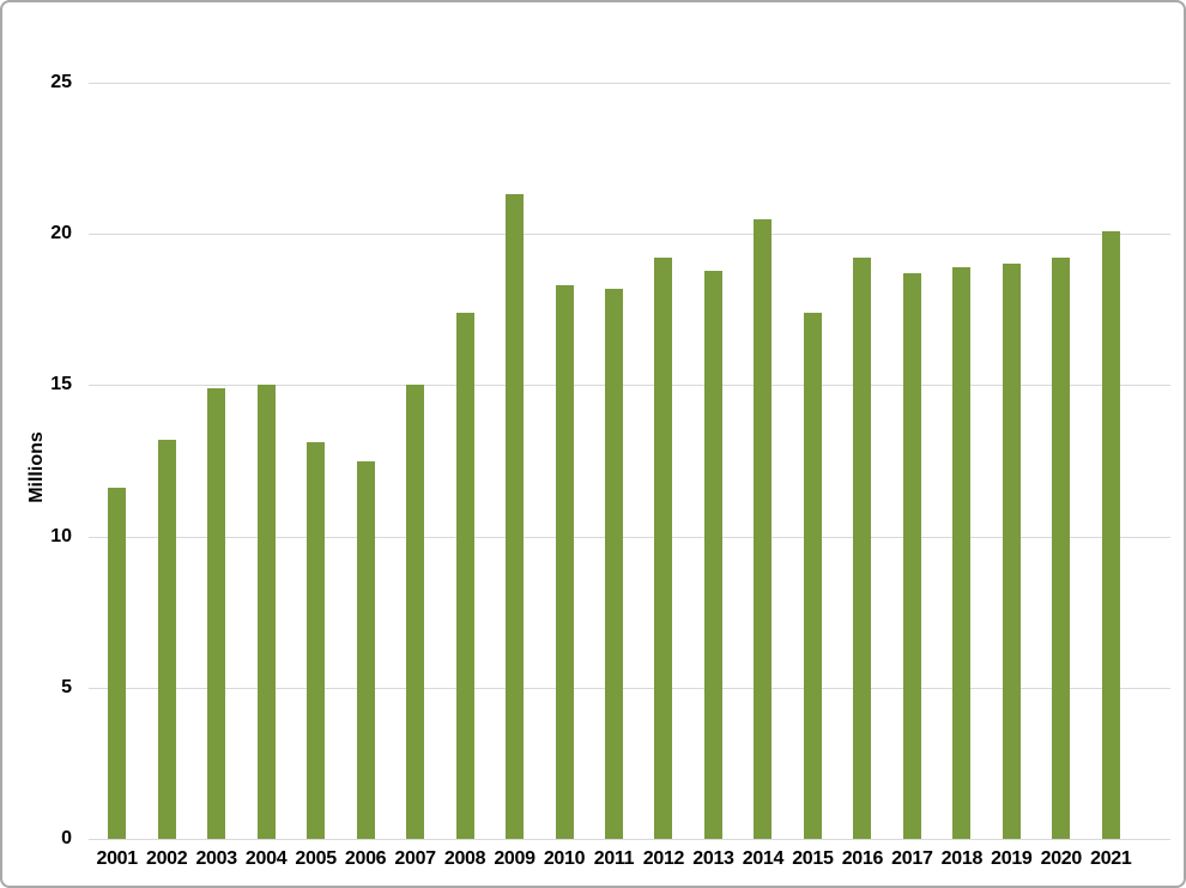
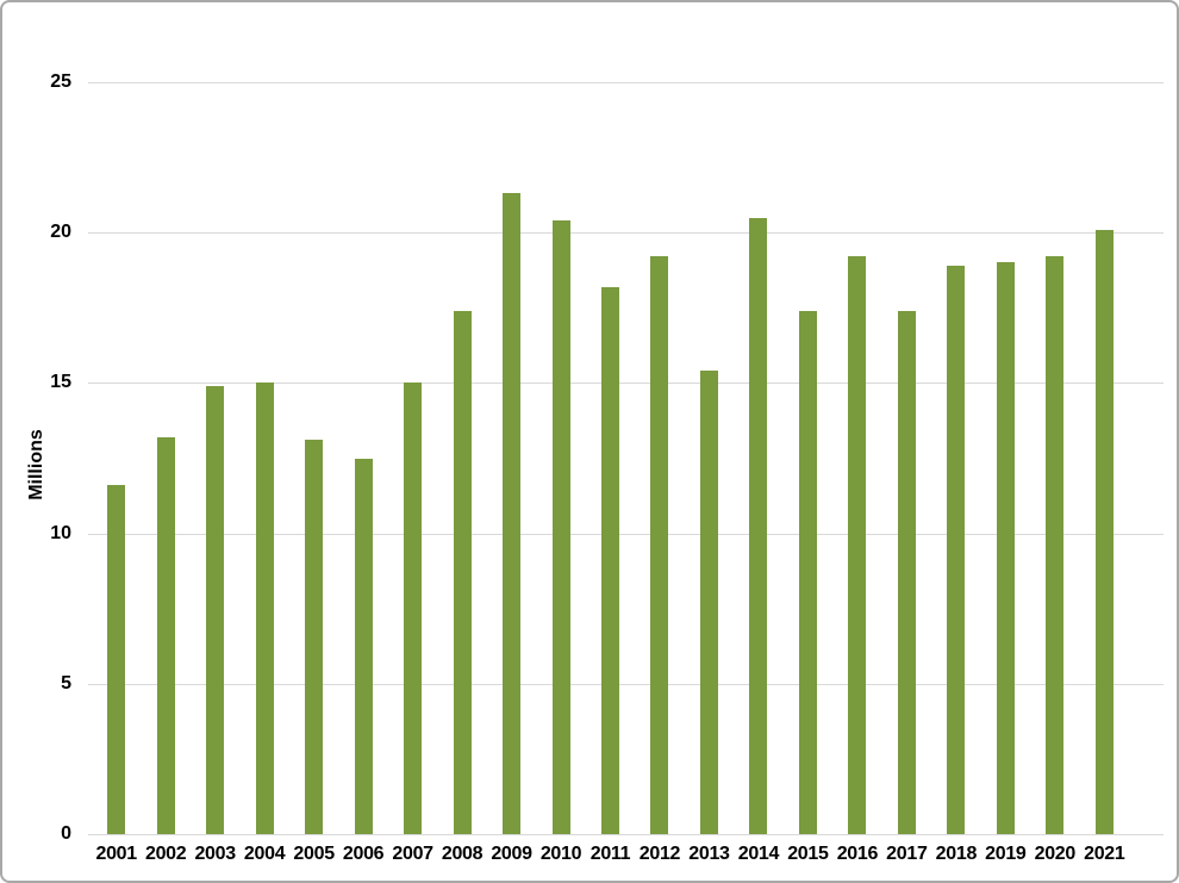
2010: 18.3 -> 20.4
2013: 18.8 -> 15.4
2017: 18.7 -> 17.4
